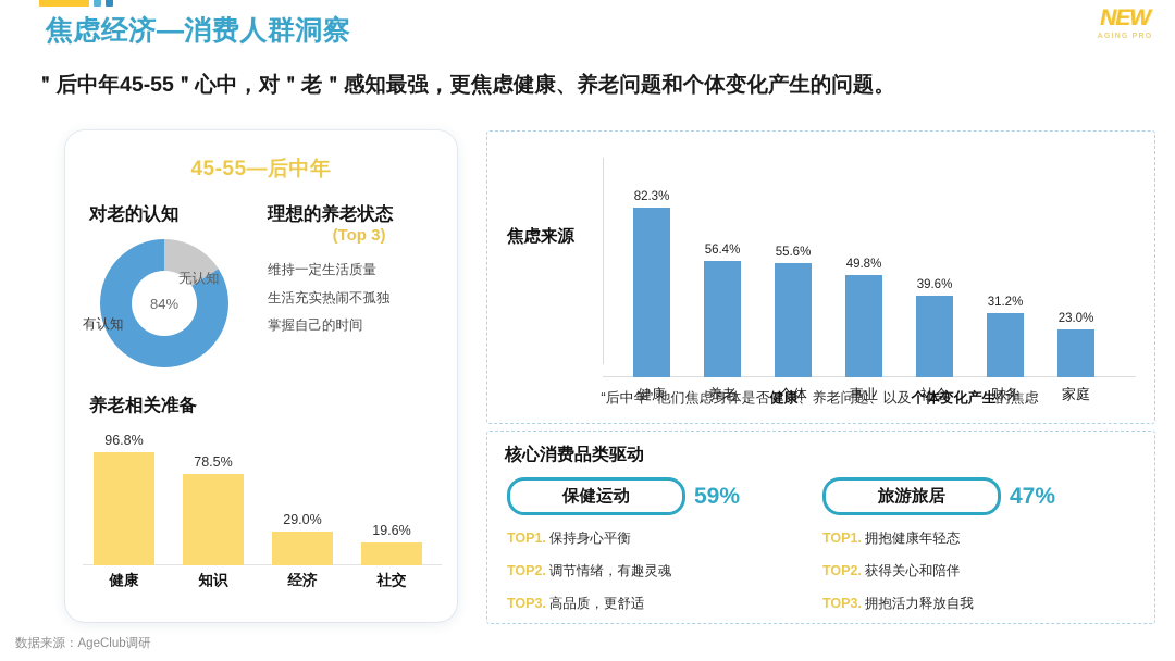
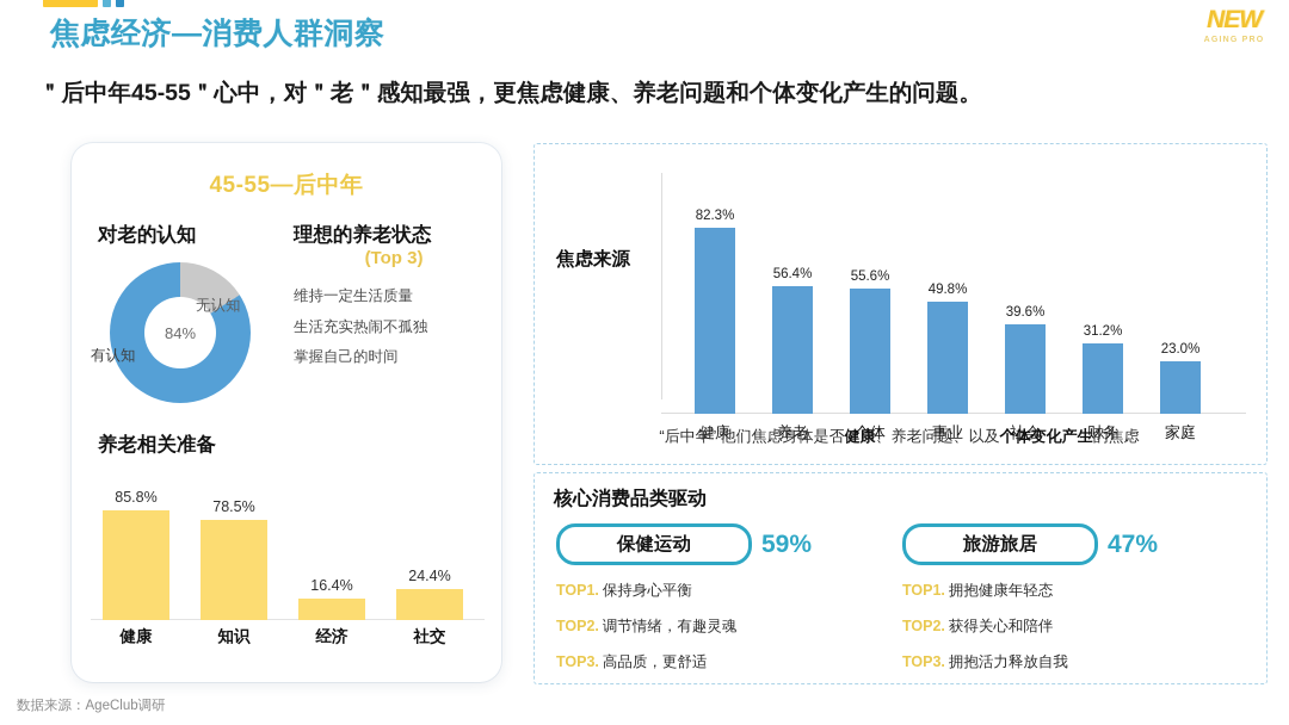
养老相关准备/健康: 96.8% -> 85.8%
养老相关准备/经济: 29.0% -> 16.4%
养老相关准备/社交: 19.6% -> 24.4%
